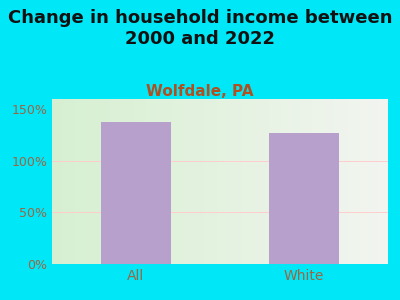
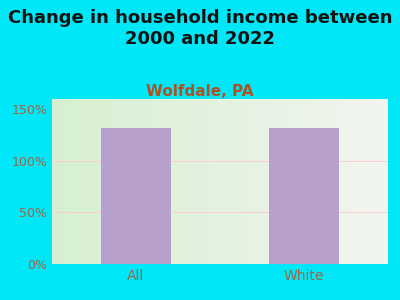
All: 138% -> 132%
White: 127% -> 132%
